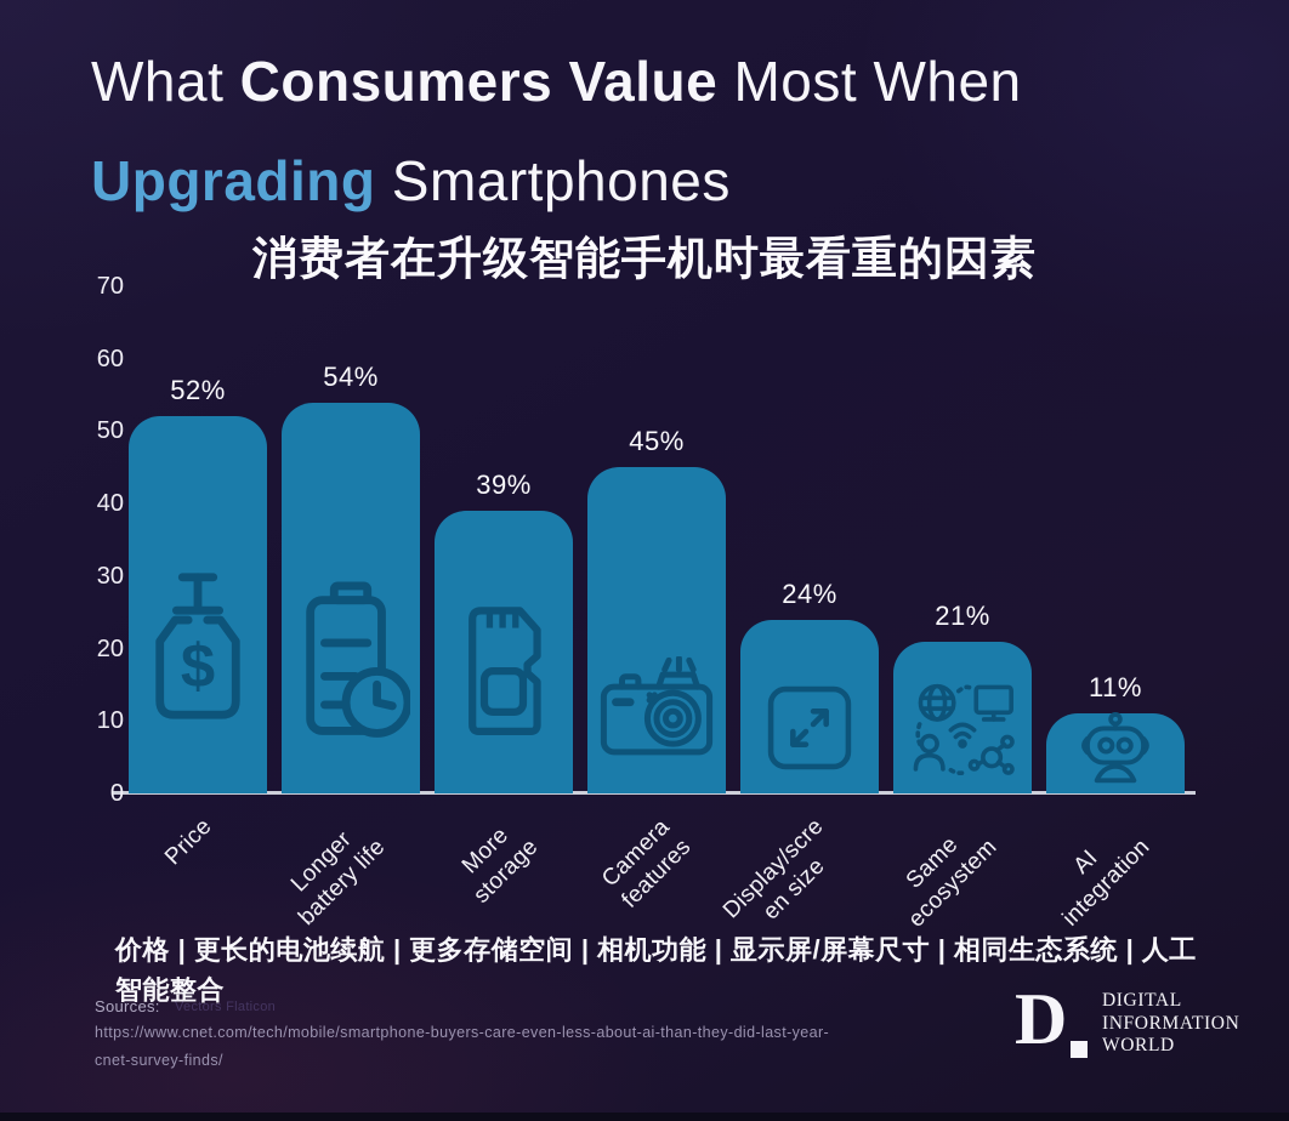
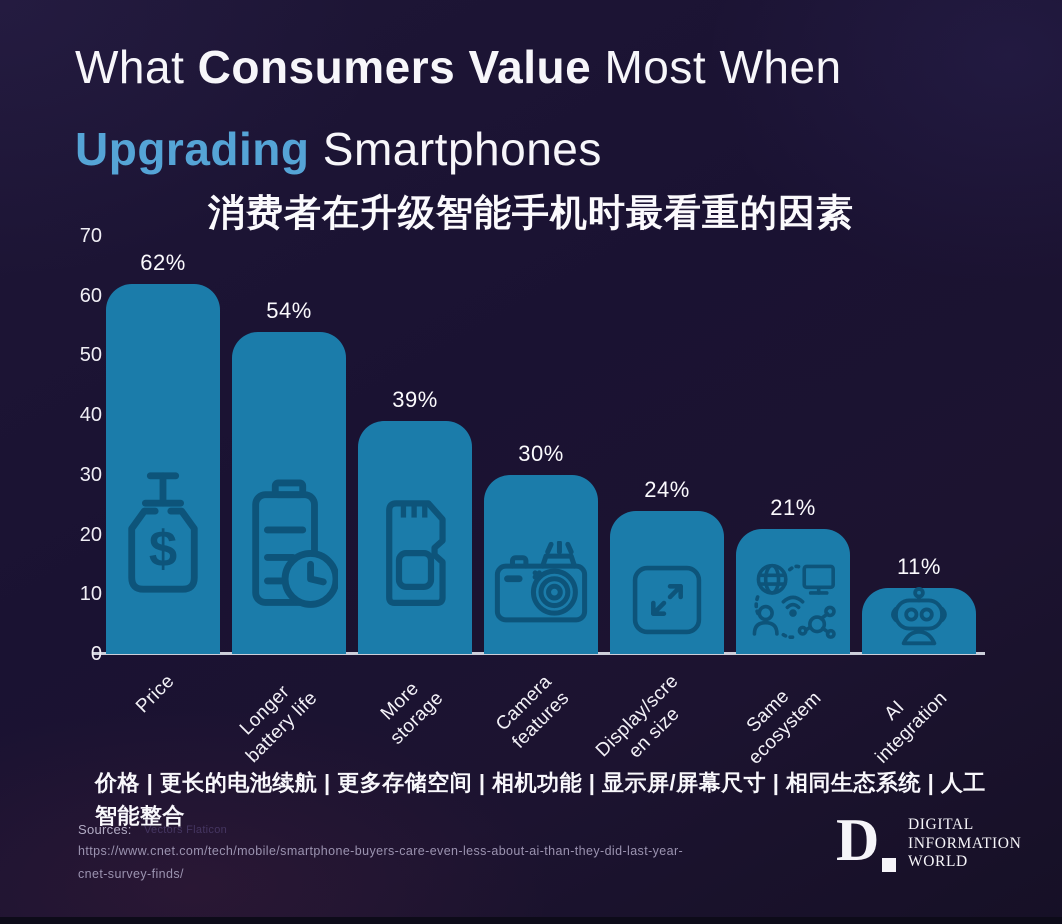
Price: 52% -> 62%
Camera features: 45% -> 30%
